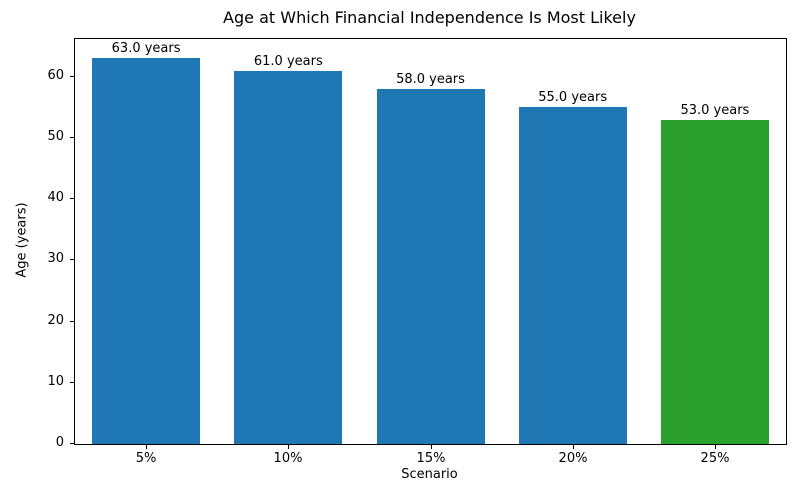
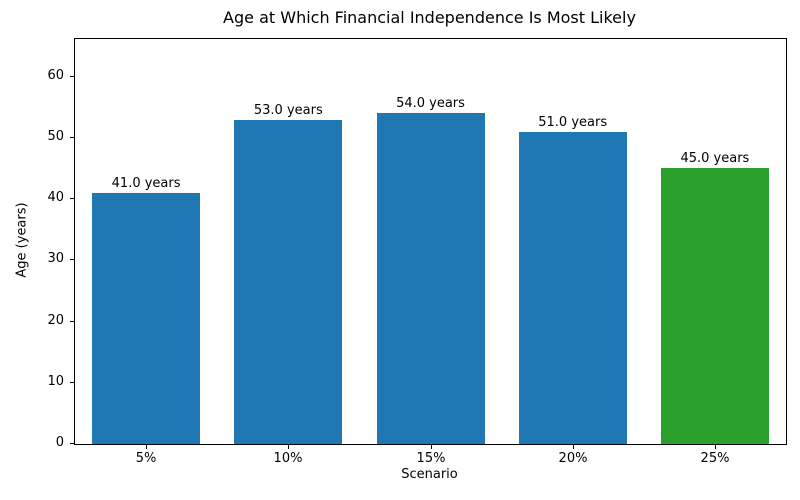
5%: 63.0 -> 41.0
10%: 61.0 -> 53.0
15%: 58.0 -> 54.0
20%: 55.0 -> 51.0
25%: 53.0 -> 45.0
